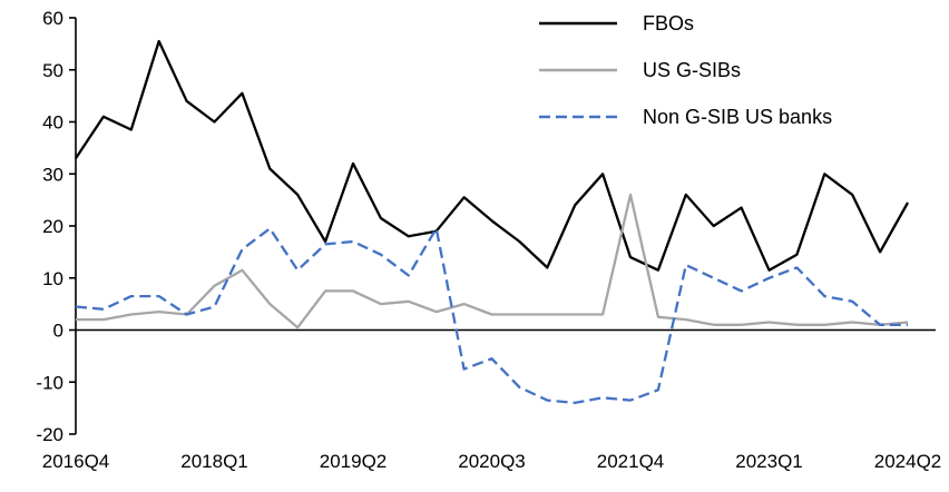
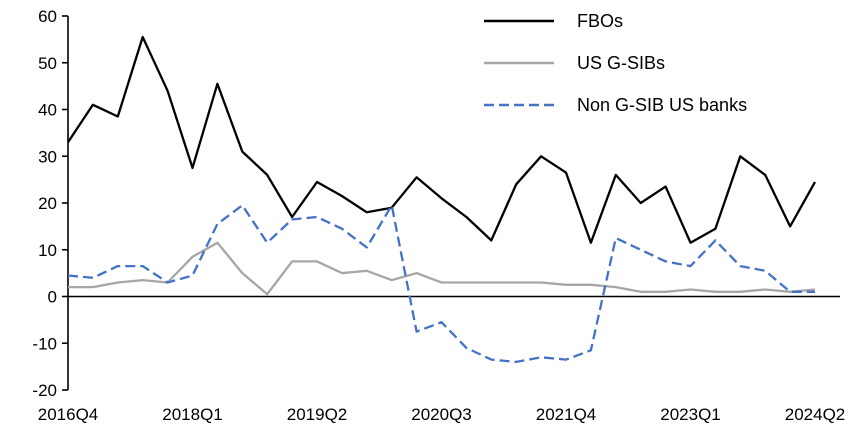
FBOs/2018Q1: 40 -> 28
FBOs/2019Q2: 32 -> 24
FBOs/2021Q4: 14 -> 26
US G-SIBs/2021Q4: 26 -> 2
Non G-SIB US banks/2023Q1: 10 -> 6
